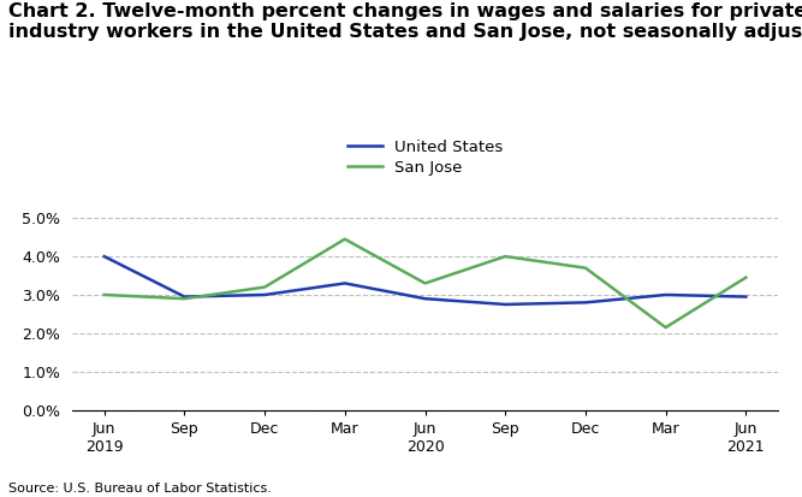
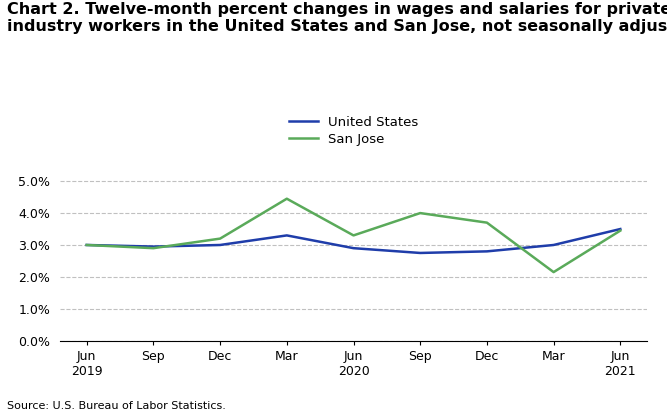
United States/Jun 2019: 4.00% -> 3.00%
United States/Jun 2021: 2.95% -> 3.50%
